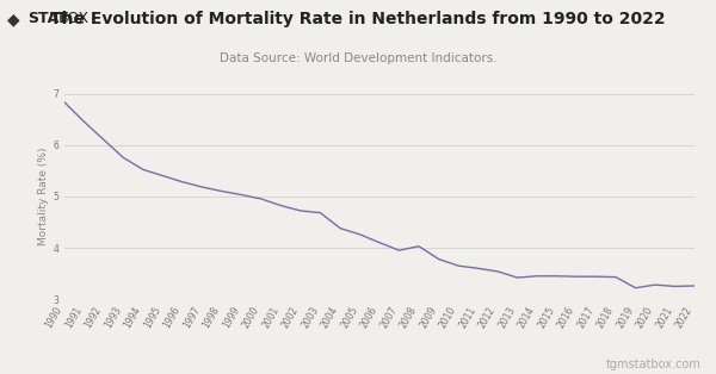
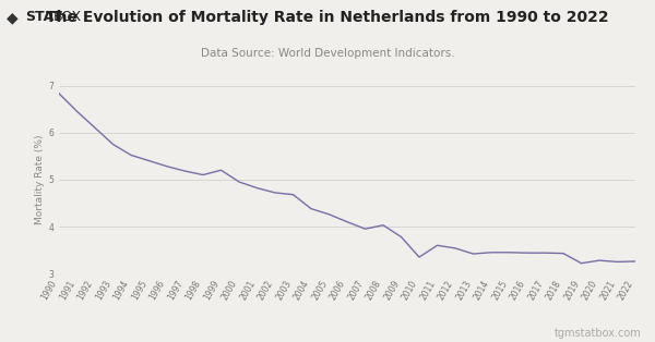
1999: 5.03 -> 5.20
2010: 3.65 -> 3.35
